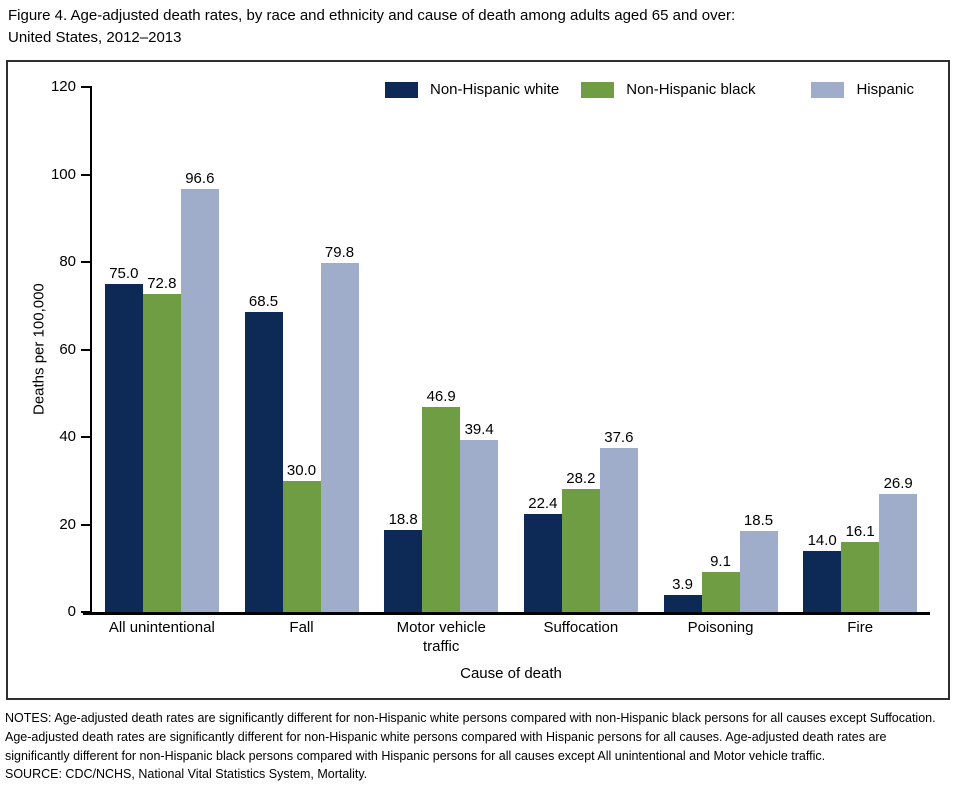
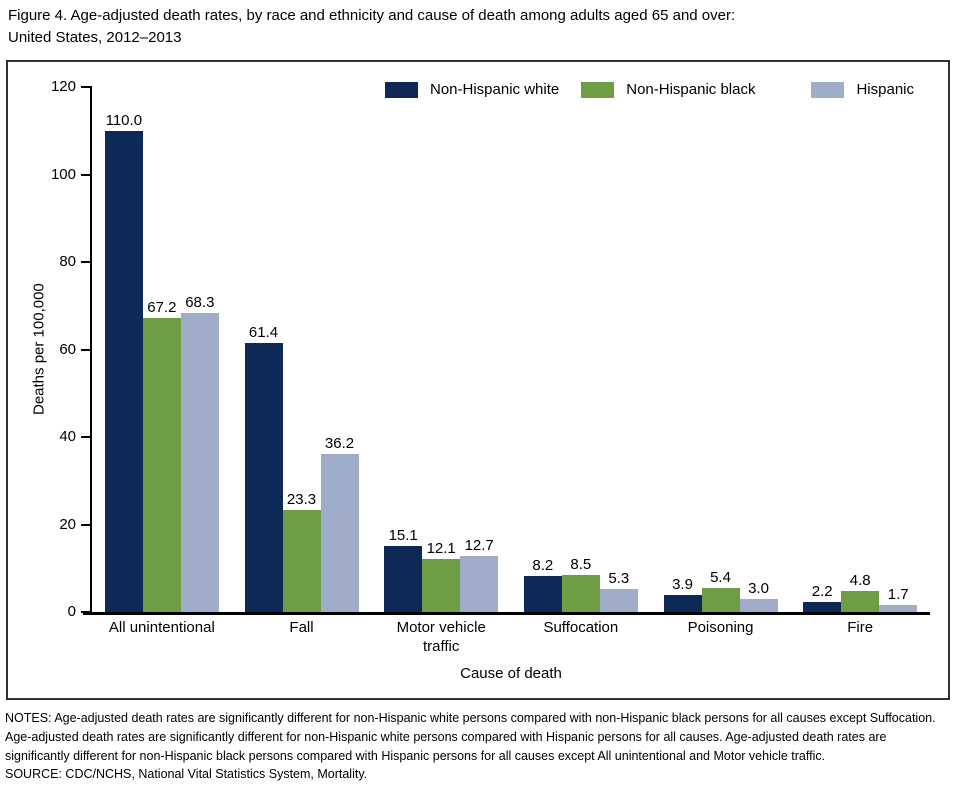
Non-Hispanic white/All unintentional: 75.0 -> 110.0
Non-Hispanic black/All unintentional: 72.8 -> 67.2
Hispanic/All unintentional: 96.6 -> 68.3
Non-Hispanic white/Fall: 68.5 -> 61.4
Non-Hispanic black/Fall: 30.0 -> 23.3
Hispanic/Fall: 79.8 -> 36.2
Non-Hispanic white/Motor vehicle traffic: 18.8 -> 15.1
Non-Hispanic black/Motor vehicle traffic: 46.9 -> 12.1
Hispanic/Motor vehicle traffic: 39.4 -> 12.7
Non-Hispanic white/Suffocation: 22.4 -> 8.2
Non-Hispanic black/Suffocation: 28.2 -> 8.5
Hispanic/Suffocation: 37.6 -> 5.3
Non-Hispanic black/Poisoning: 9.1 -> 5.4
Hispanic/Poisoning: 18.5 -> 3.0
Non-Hispanic white/Fire: 14.0 -> 2.2
Non-Hispanic black/Fire: 16.1 -> 4.8
Hispanic/Fire: 26.9 -> 1.7
